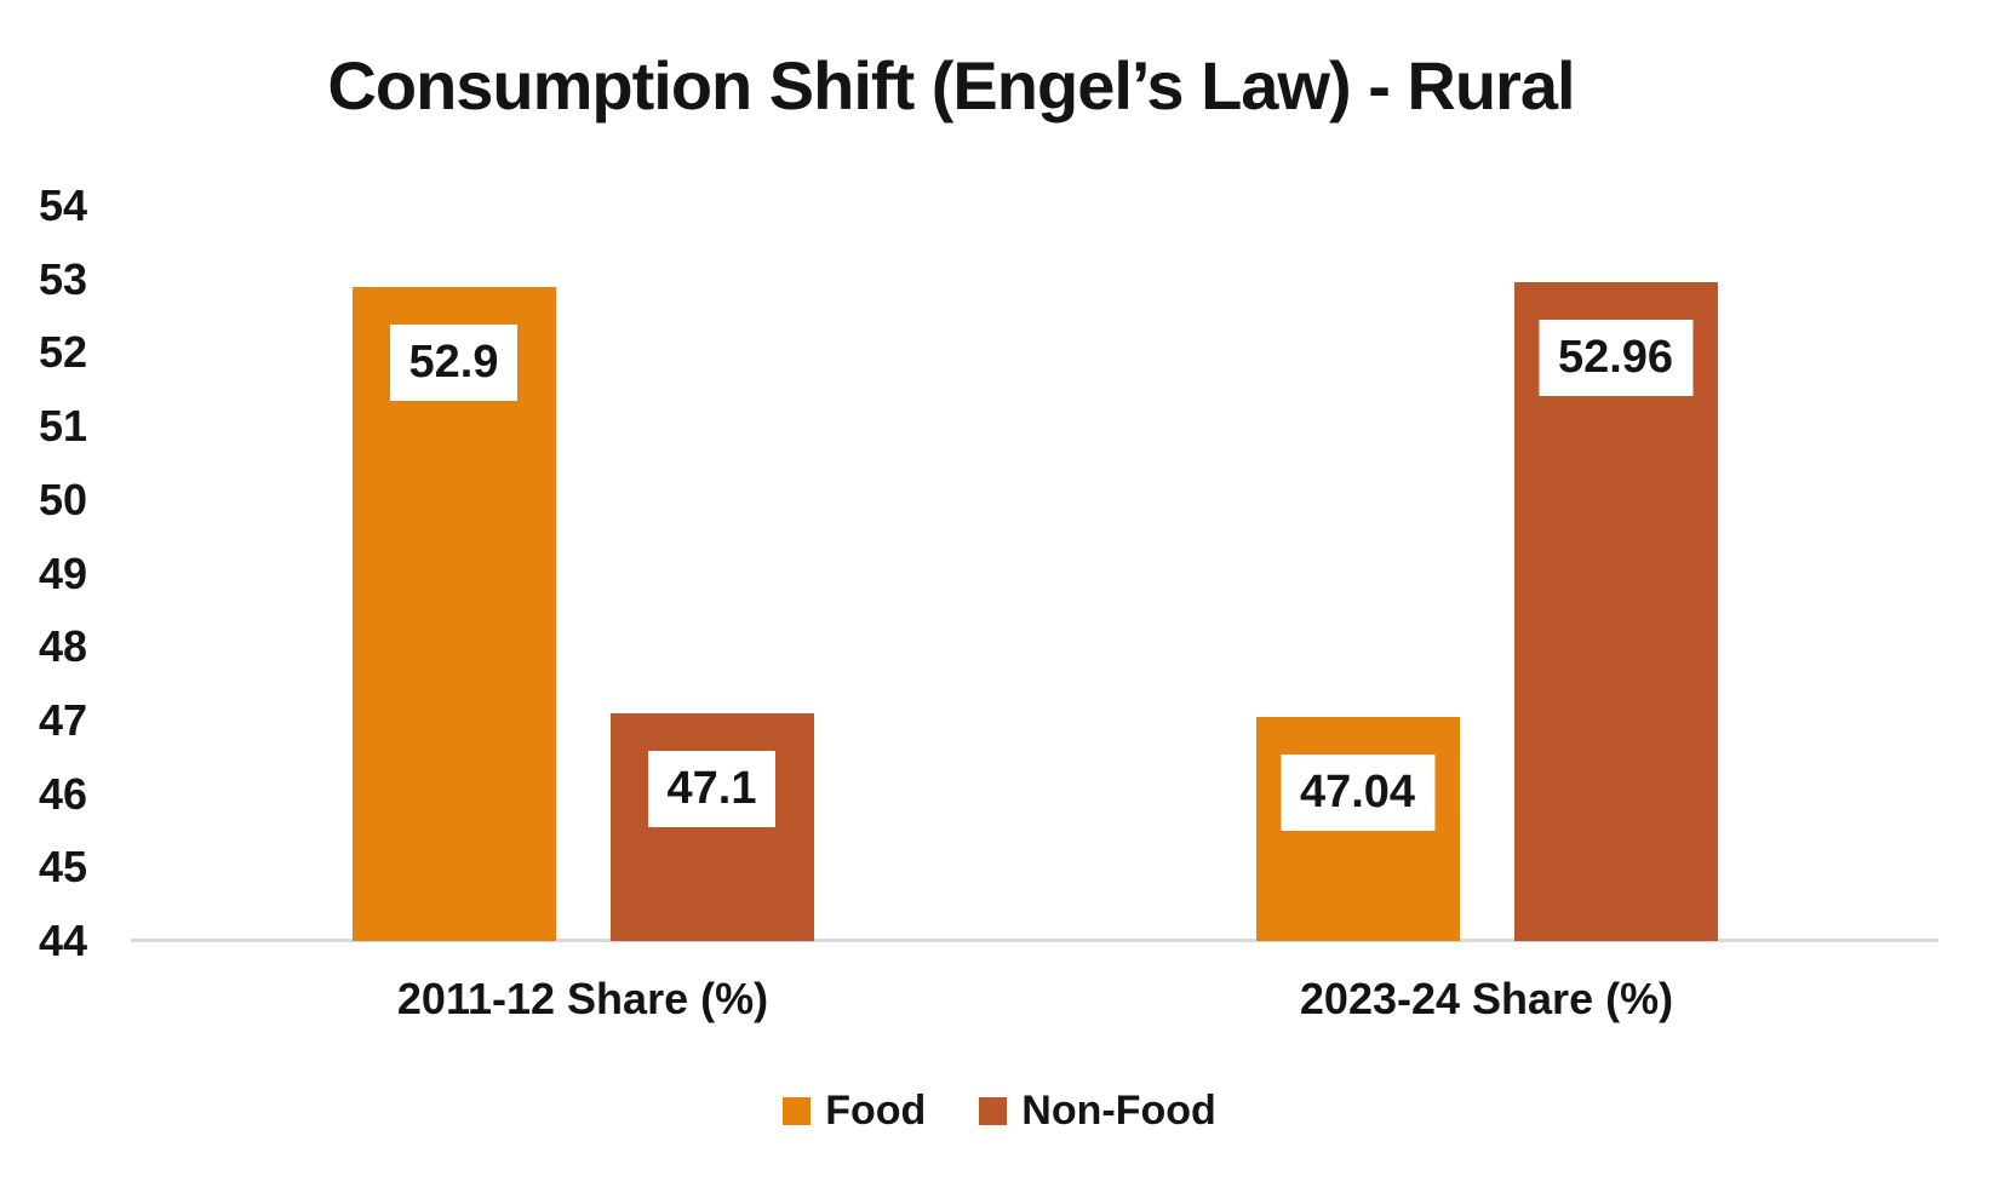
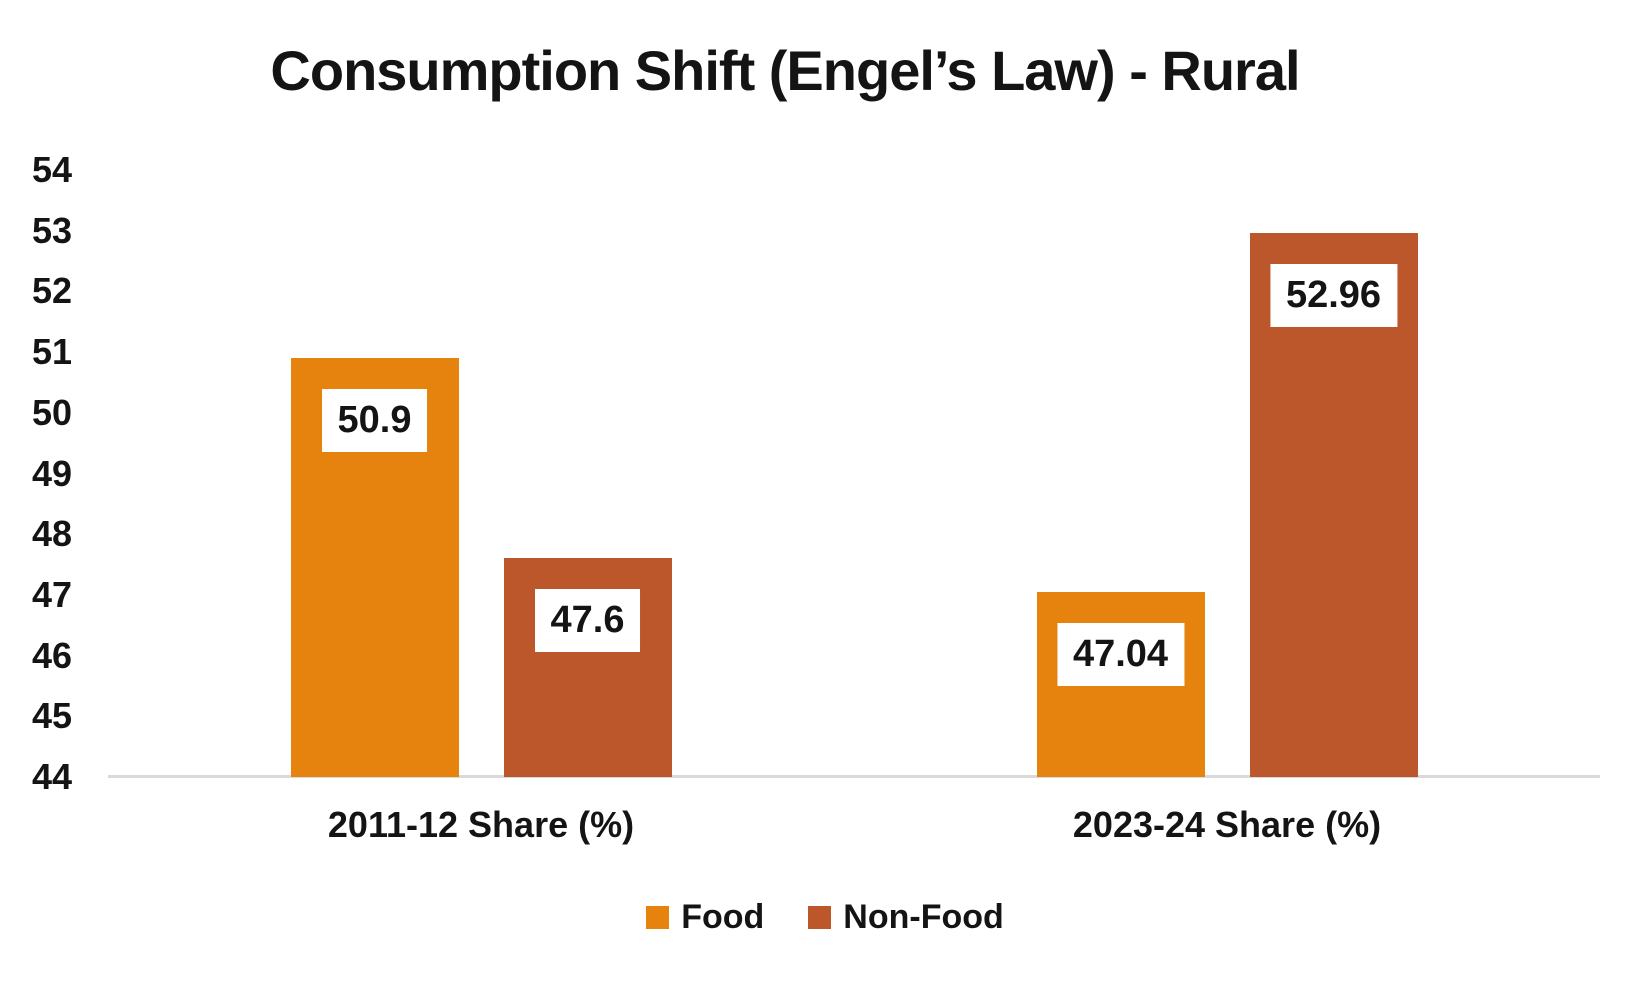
Food/2011-12 Share (%): 52.9 -> 50.9
Non-Food/2011-12 Share (%): 47.1 -> 47.6
